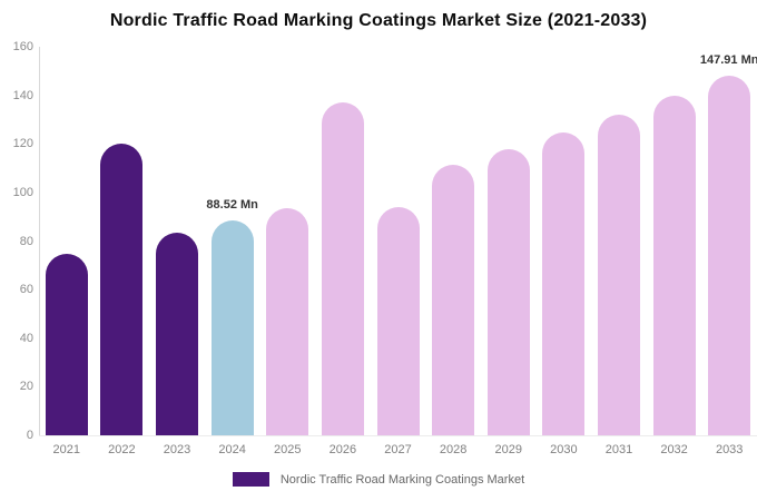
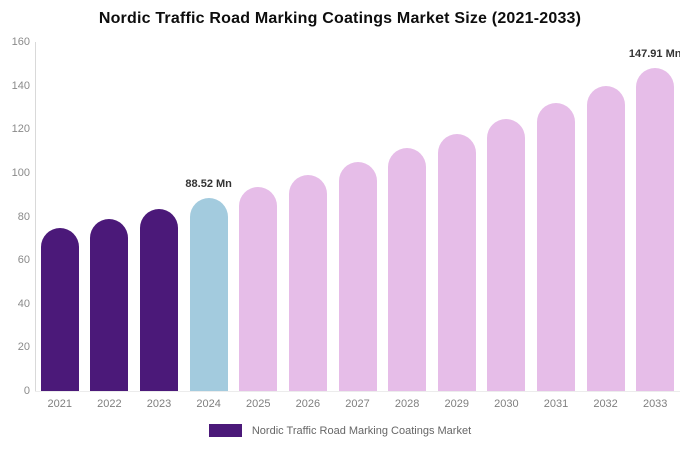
2022: 120 -> 79
2026: 137 -> 99
2027: 94 -> 105
